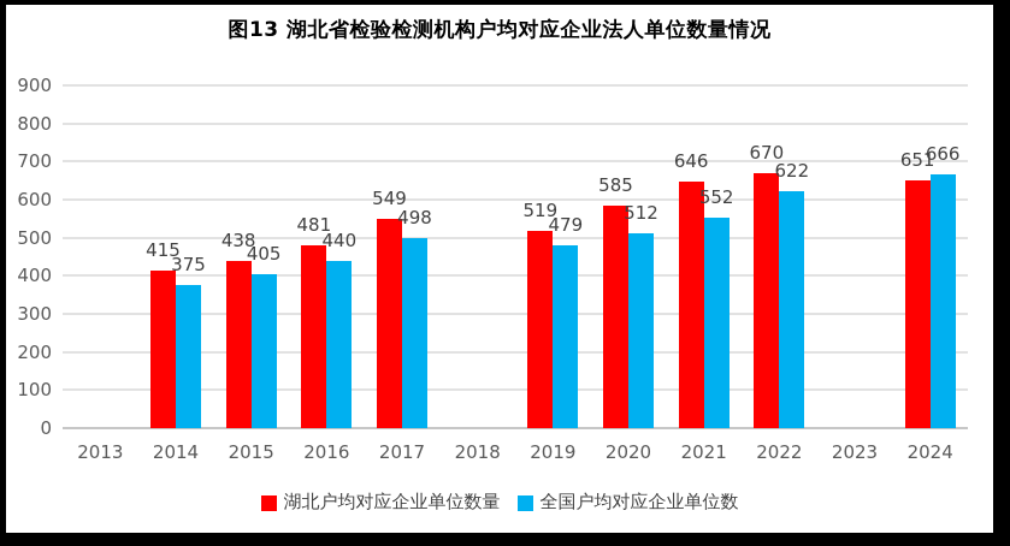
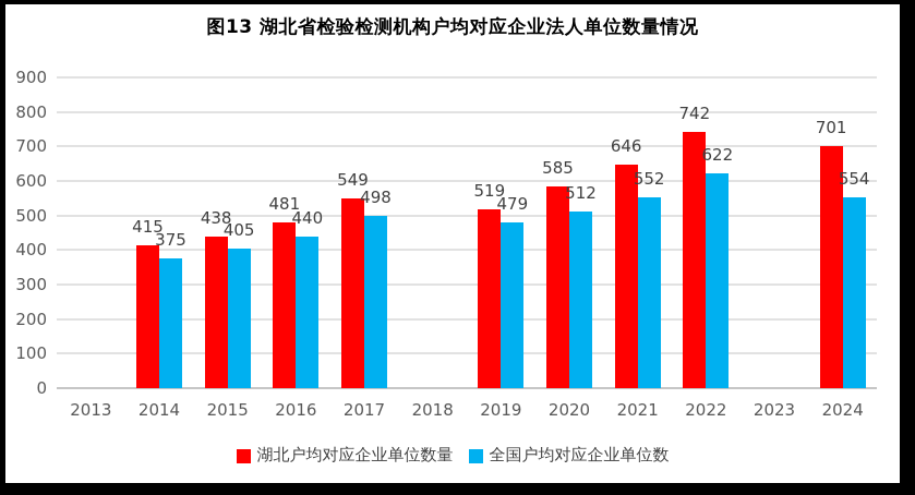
湖北户均对应企业单位数量/2022: 670 -> 742
湖北户均对应企业单位数量/2024: 651 -> 701
全国户均对应企业单位数/2024: 666 -> 554
